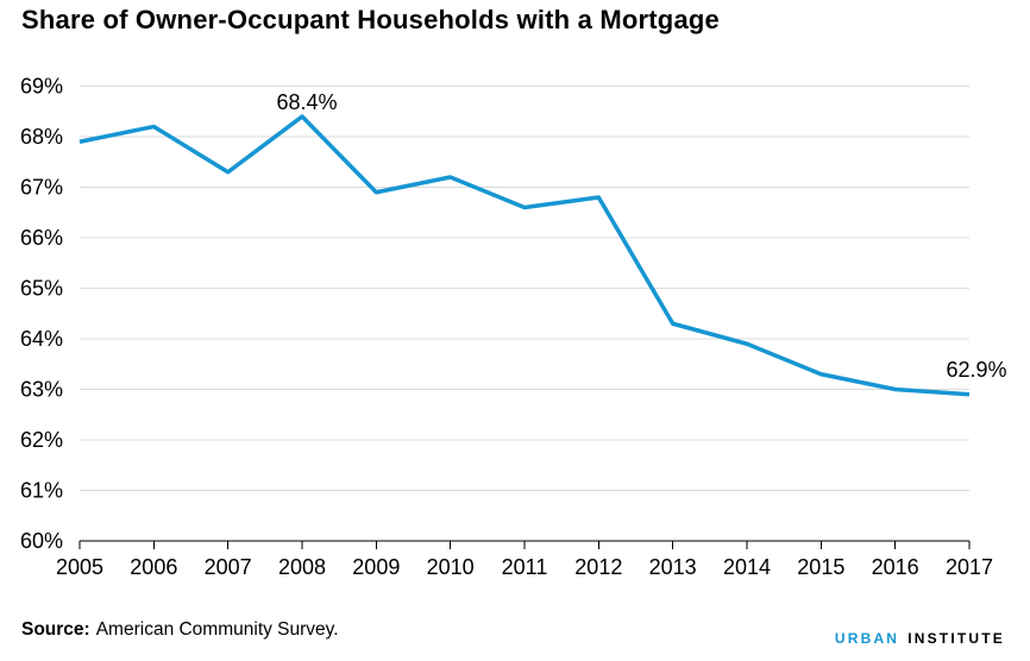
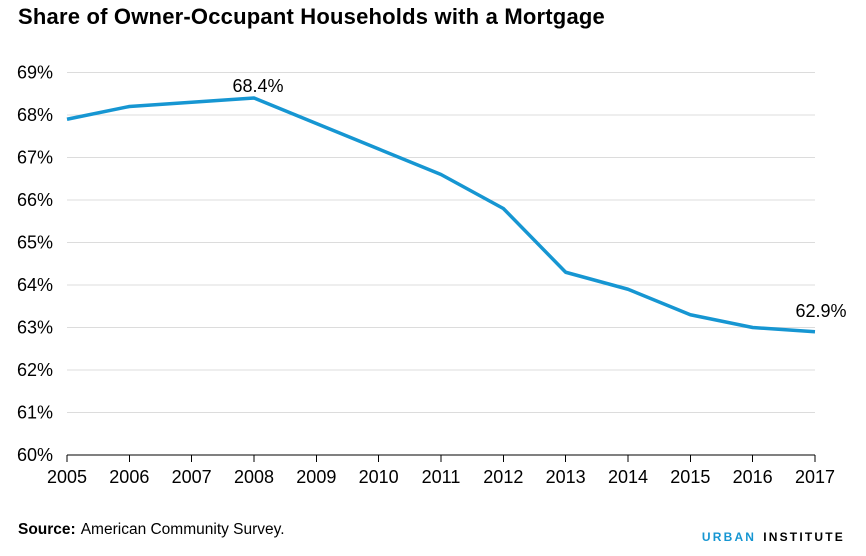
2007: 67.3% -> 68.3%
2009: 66.9% -> 67.8%
2012: 66.8% -> 65.8%
